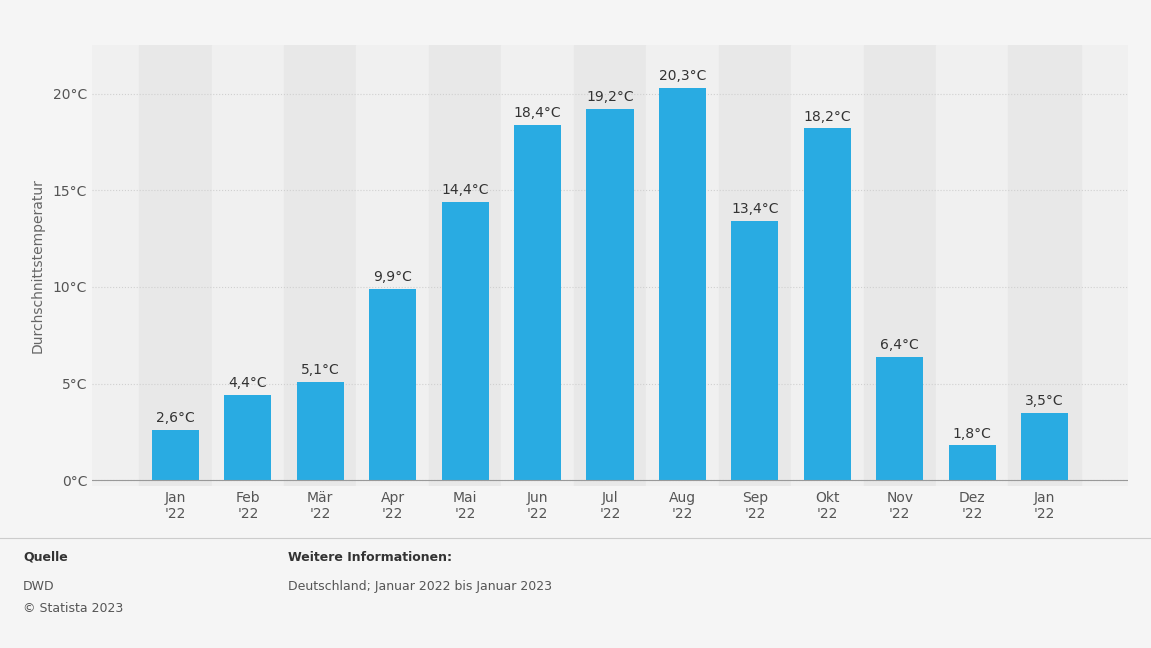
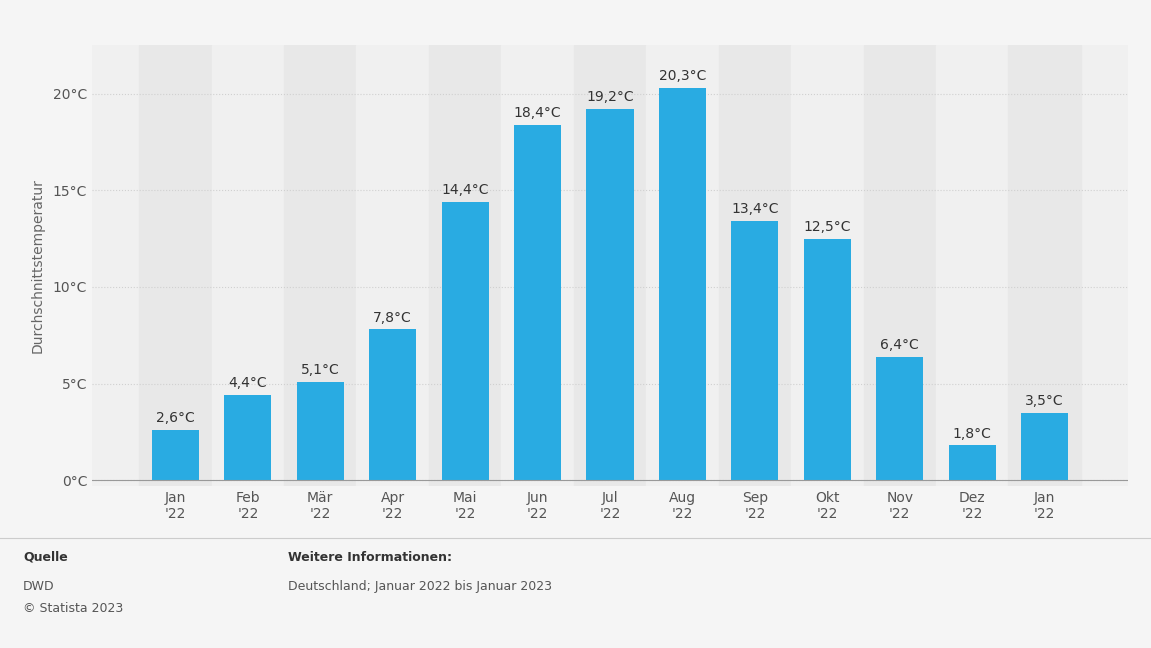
Apr '22: 9,9°C -> 7,8°C
Okt '22: 18,2°C -> 12,5°C
